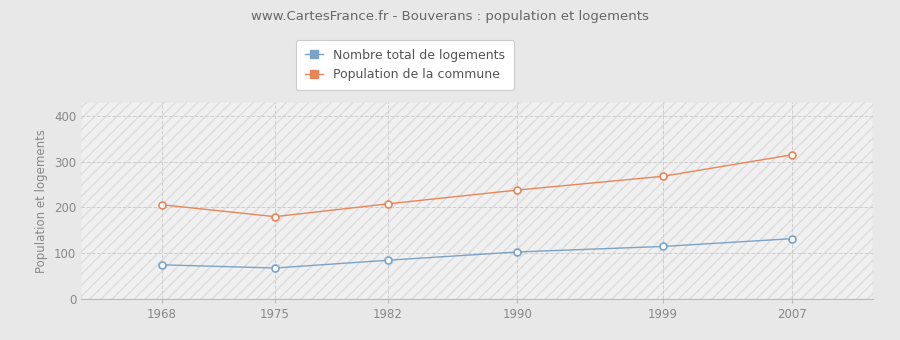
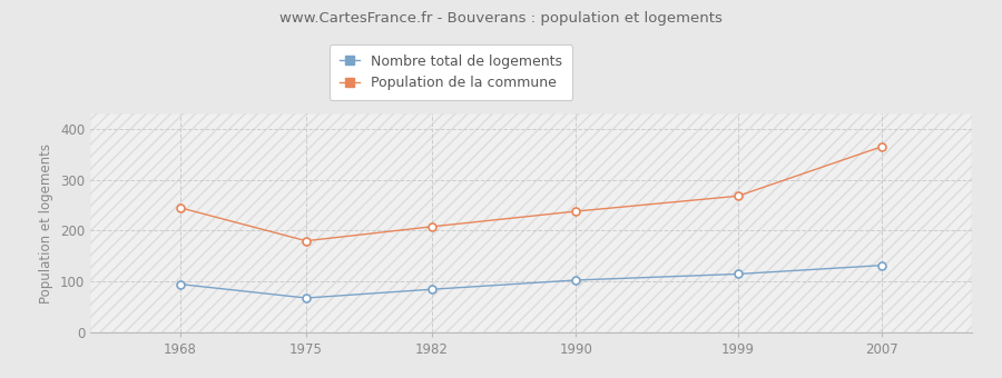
Nombre total de logements/1968: 75 -> 95
Population de la commune/1968: 206 -> 245
Population de la commune/2007: 315 -> 365
